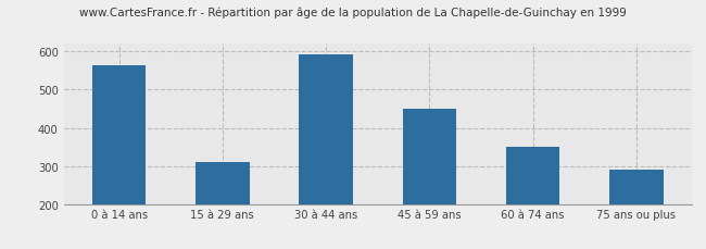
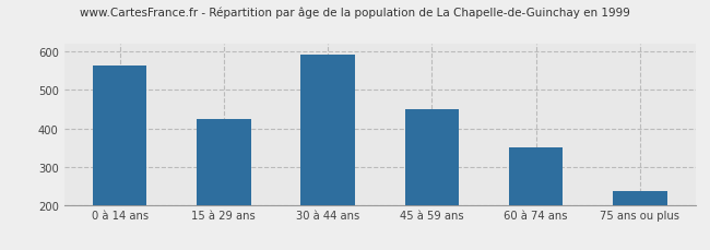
15 à 29 ans: 310 -> 425
75 ans ou plus: 290 -> 236
